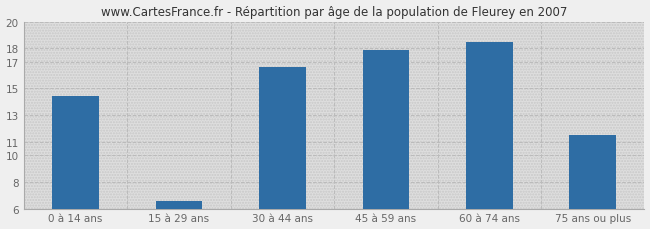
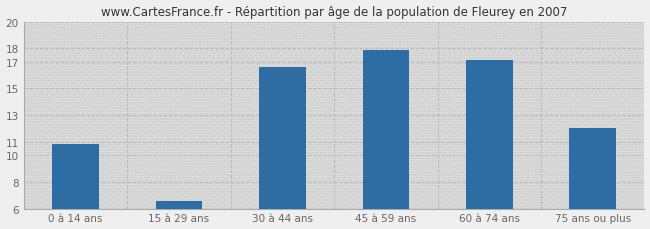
0 à 14 ans: 14.4 -> 10.8
60 à 74 ans: 18.5 -> 17.1
75 ans ou plus: 11.5 -> 12.0
